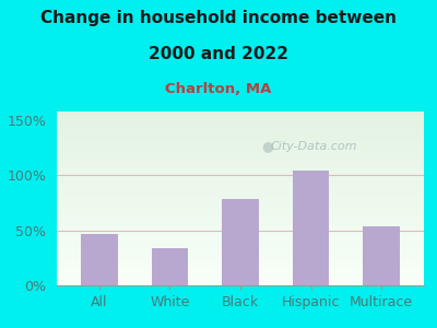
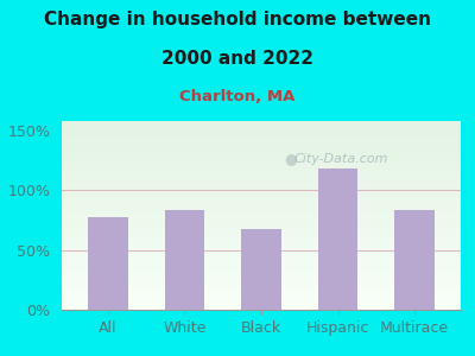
All: 47% -> 78%
White: 34% -> 83%
Black: 79% -> 68%
Hispanic: 104% -> 118%
Multirace: 54% -> 83%
